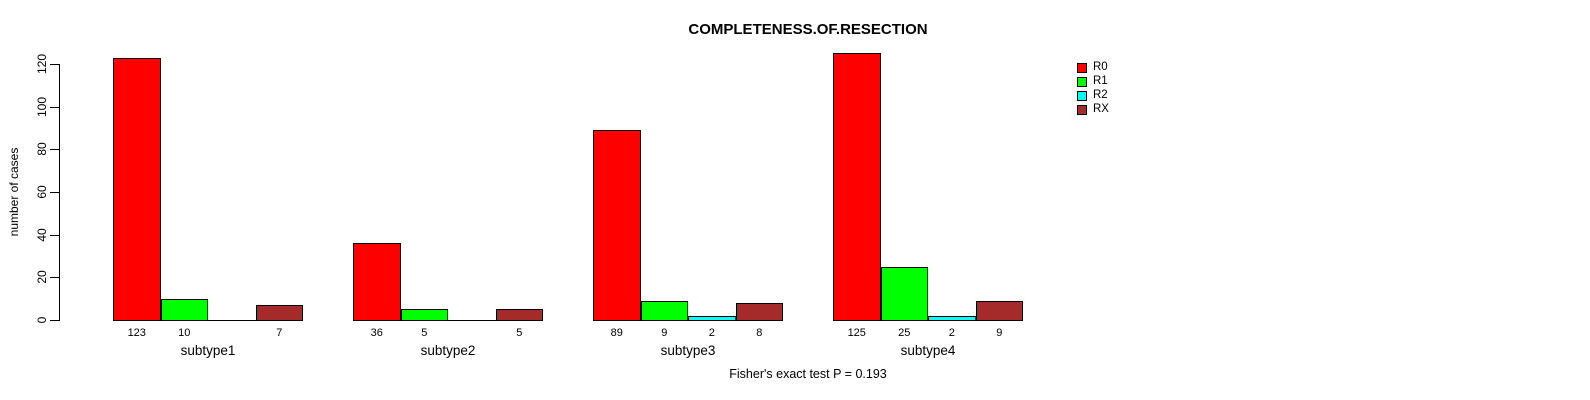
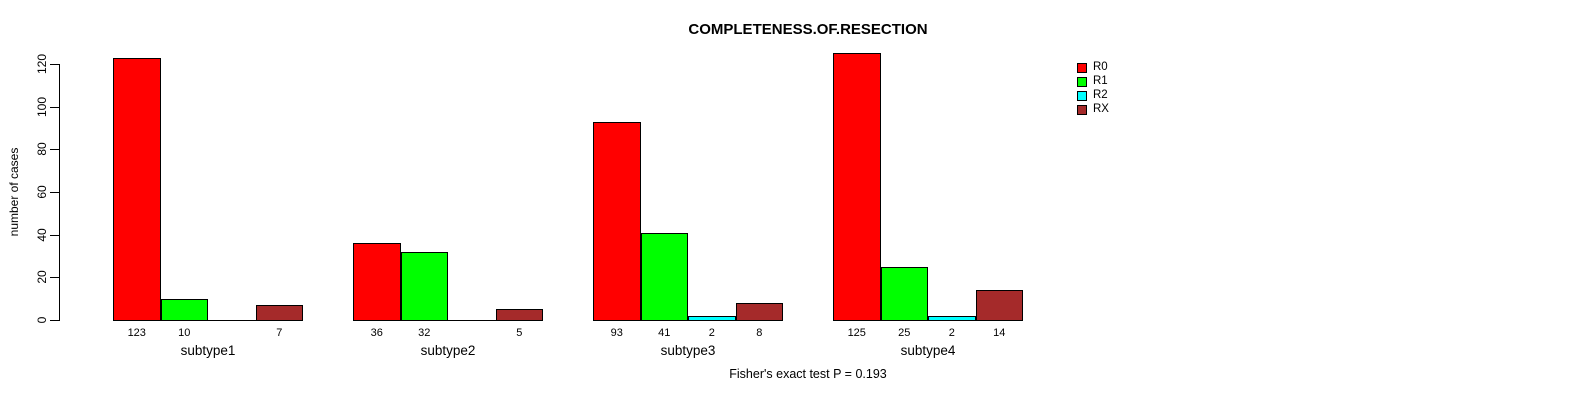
R1/subtype2: 5 -> 32
R0/subtype3: 89 -> 93
R1/subtype3: 9 -> 41
RX/subtype4: 9 -> 14
